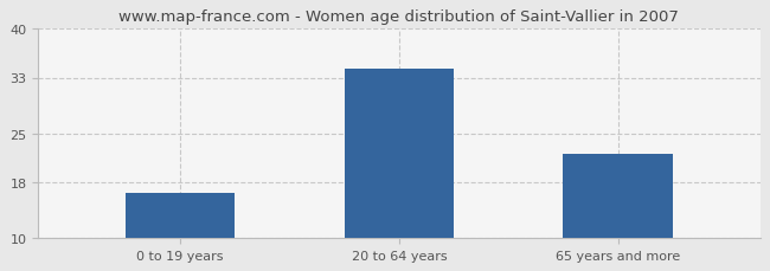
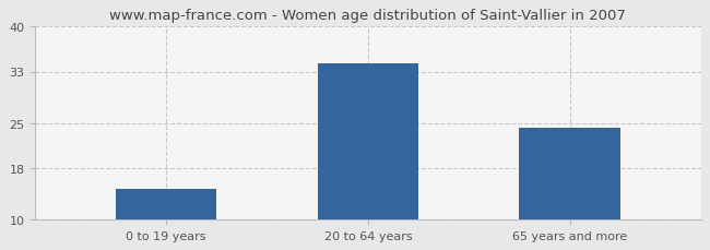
0 to 19 years: 16.4 -> 14.7
65 years and more: 22.0 -> 24.3
